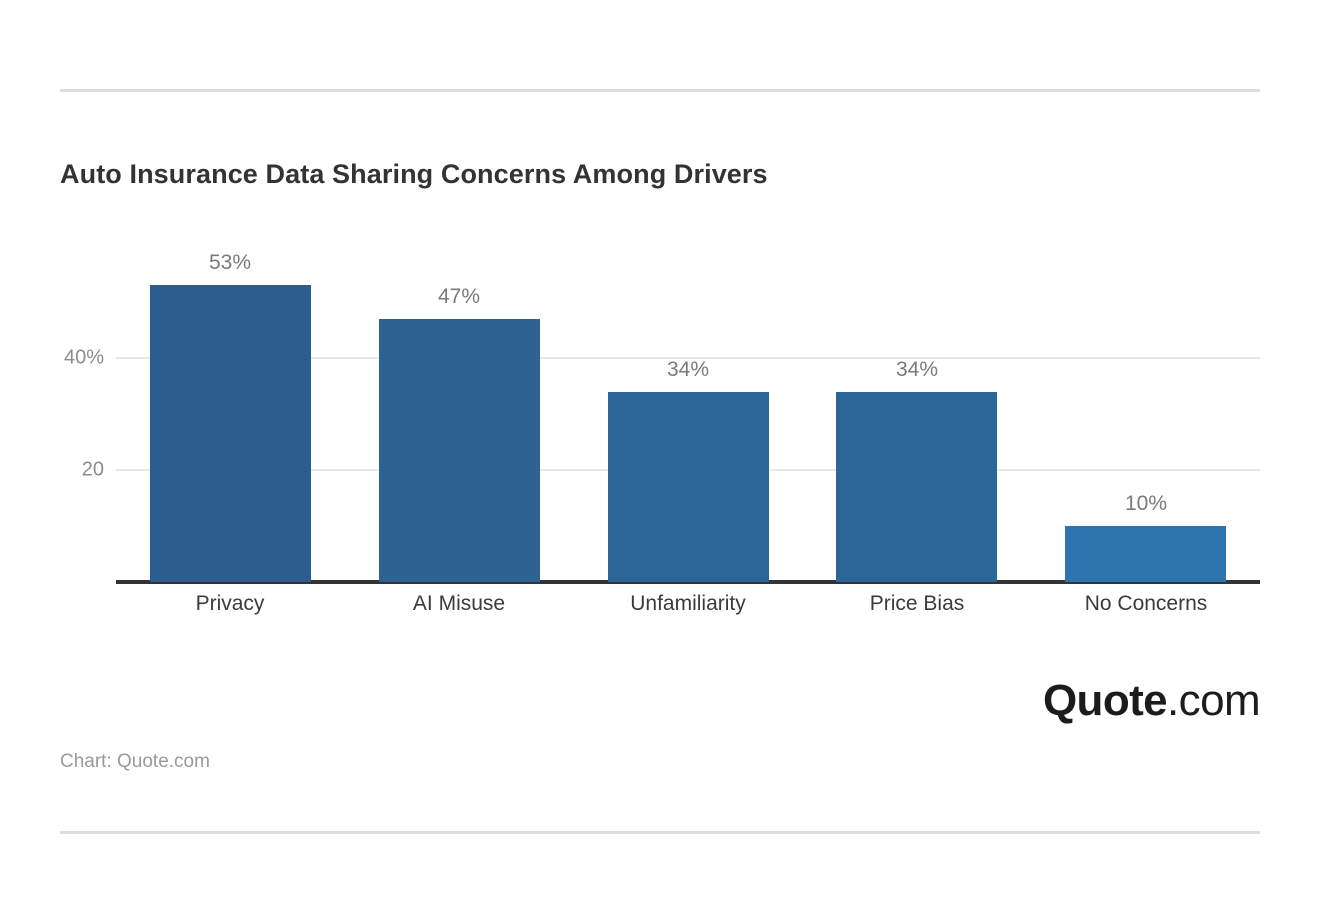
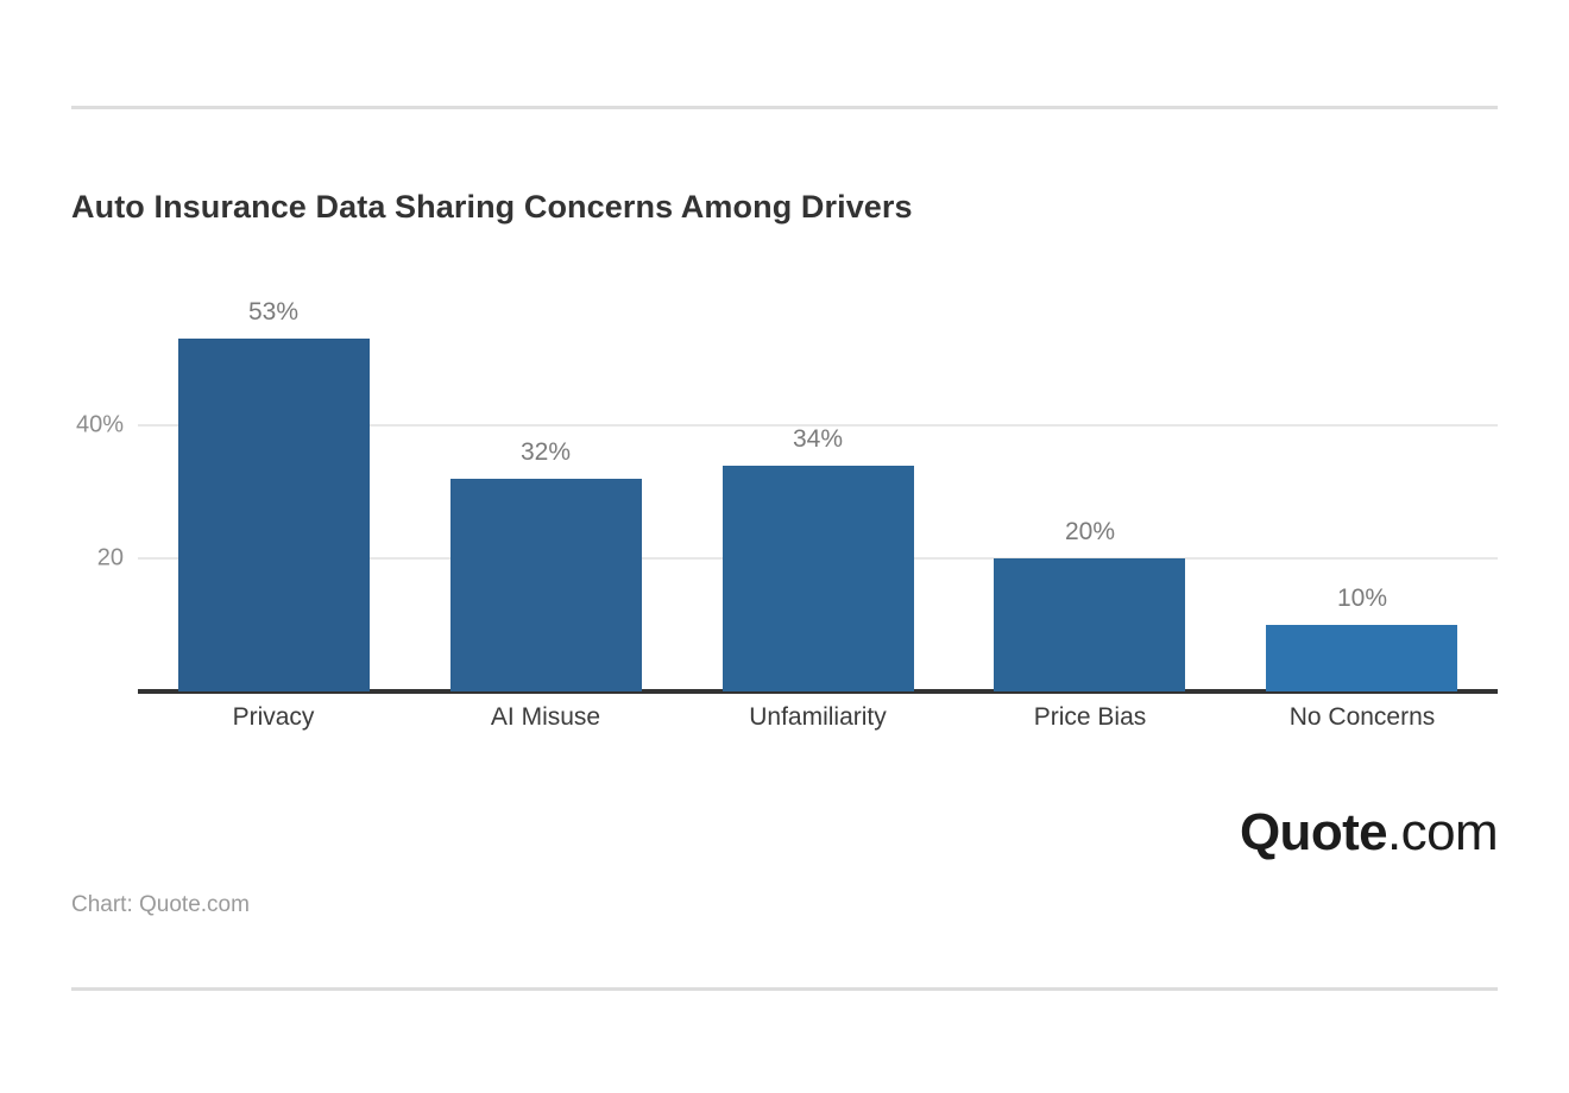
AI Misuse: 47% -> 32%
Price Bias: 34% -> 20%
